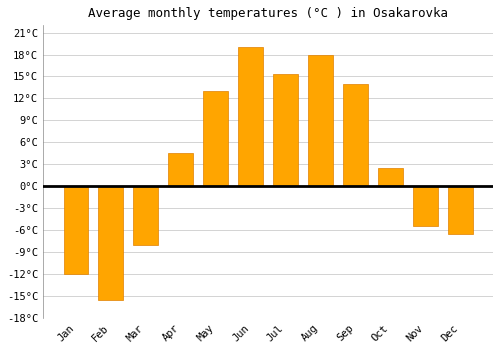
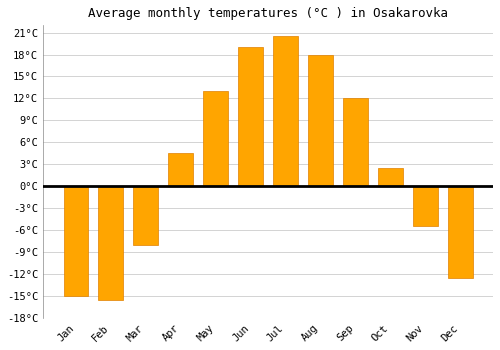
Jan: -12.0°C -> -15.0°C
Jul: 15.4°C -> 20.5°C
Sep: 14.0°C -> 12.0°C
Dec: -6.6°C -> -12.5°C
